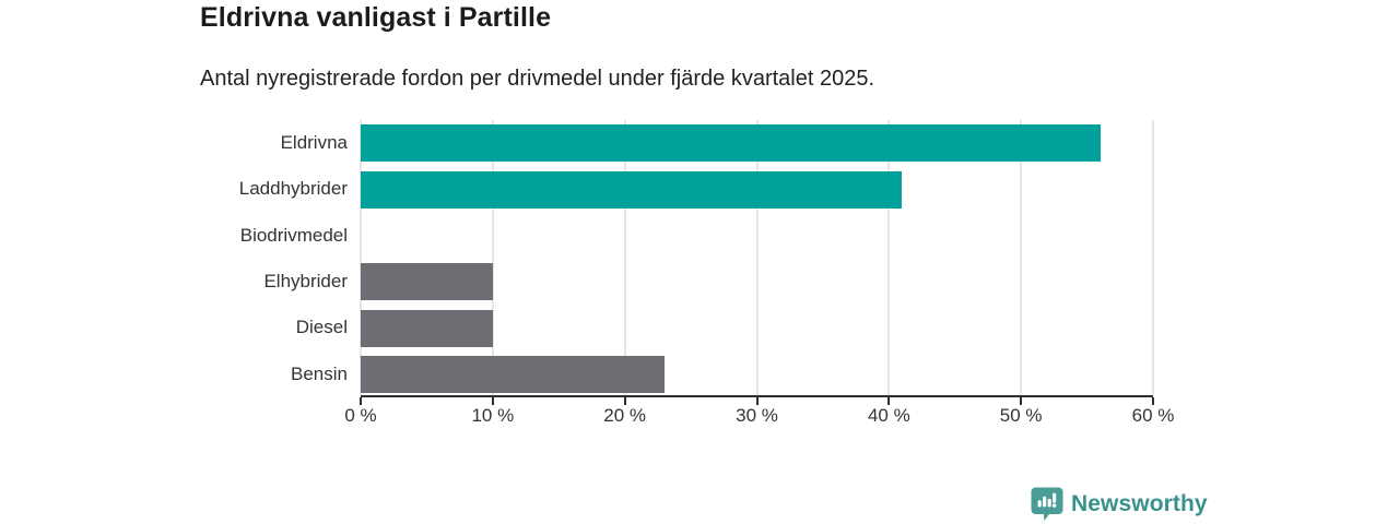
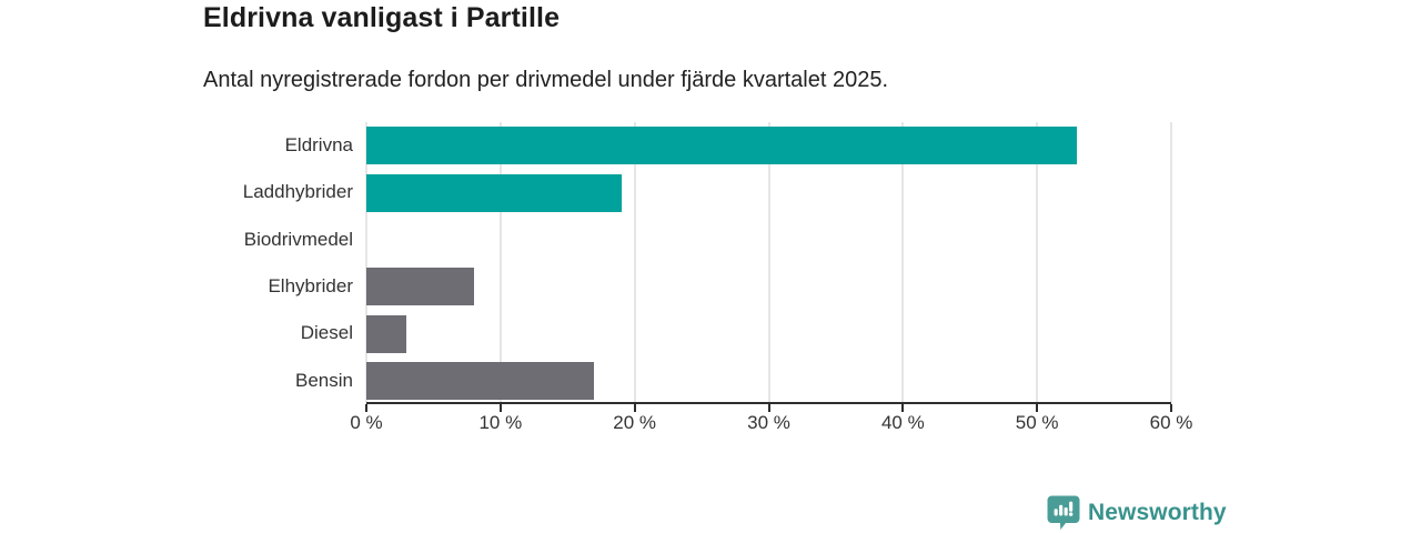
Eldrivna: 56% -> 53%
Laddhybrider: 41% -> 19%
Elhybrider: 10% -> 8%
Diesel: 10% -> 3%
Bensin: 23% -> 17%
